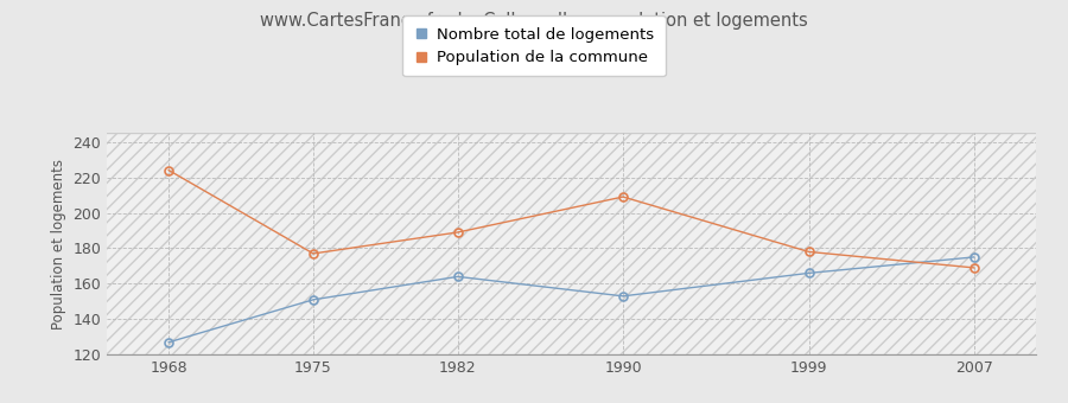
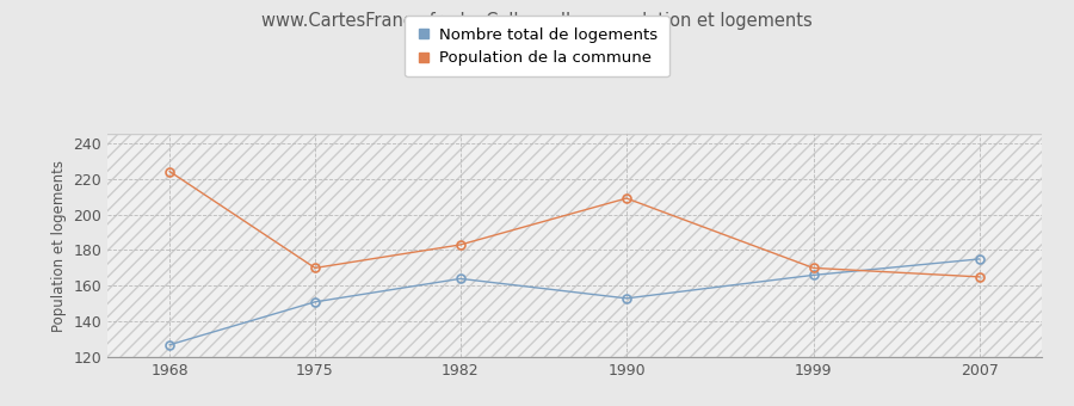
Population de la commune/1975: 177 -> 170
Population de la commune/1982: 189 -> 183
Population de la commune/1999: 178 -> 170
Population de la commune/2007: 169 -> 165
